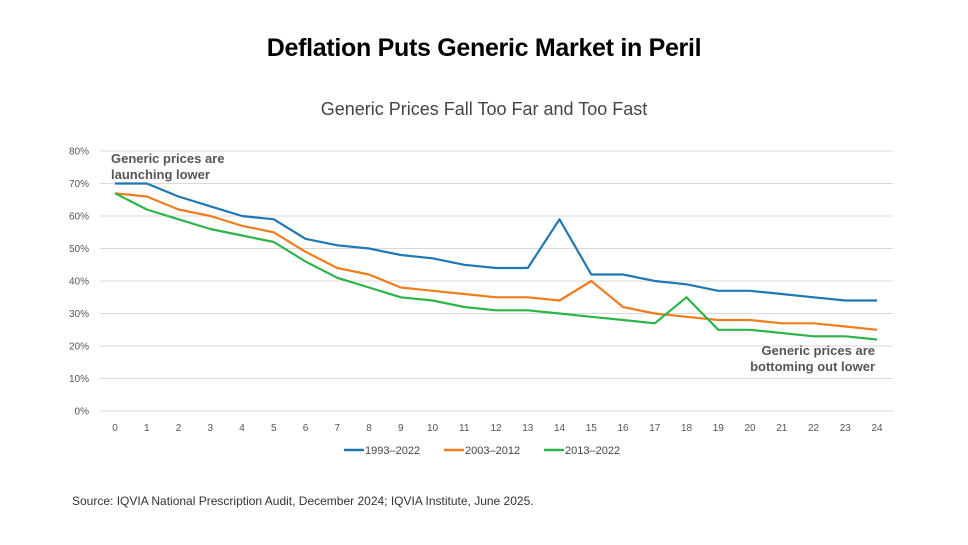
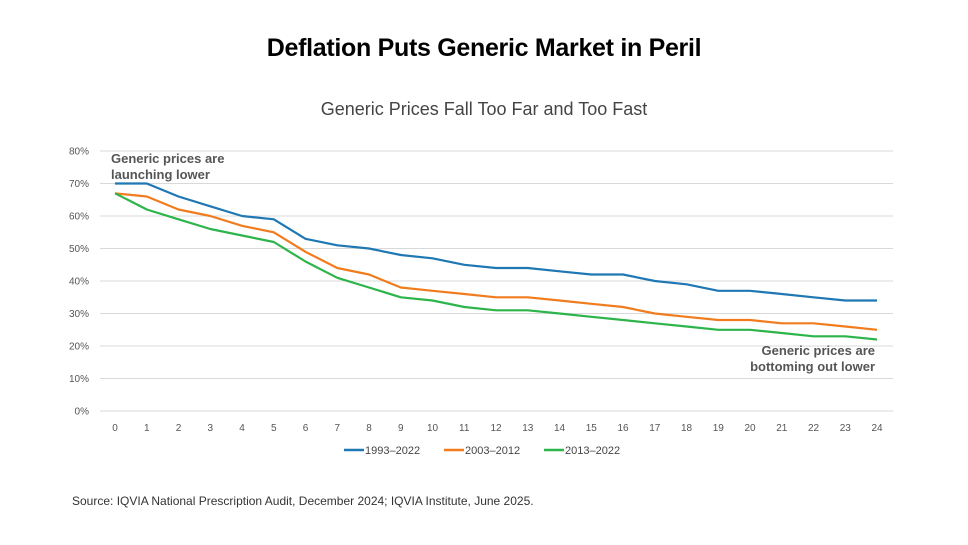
1993–2022/14: 59% -> 43%
2003–2012/15: 40% -> 33%
2013–2022/18: 35% -> 26%
